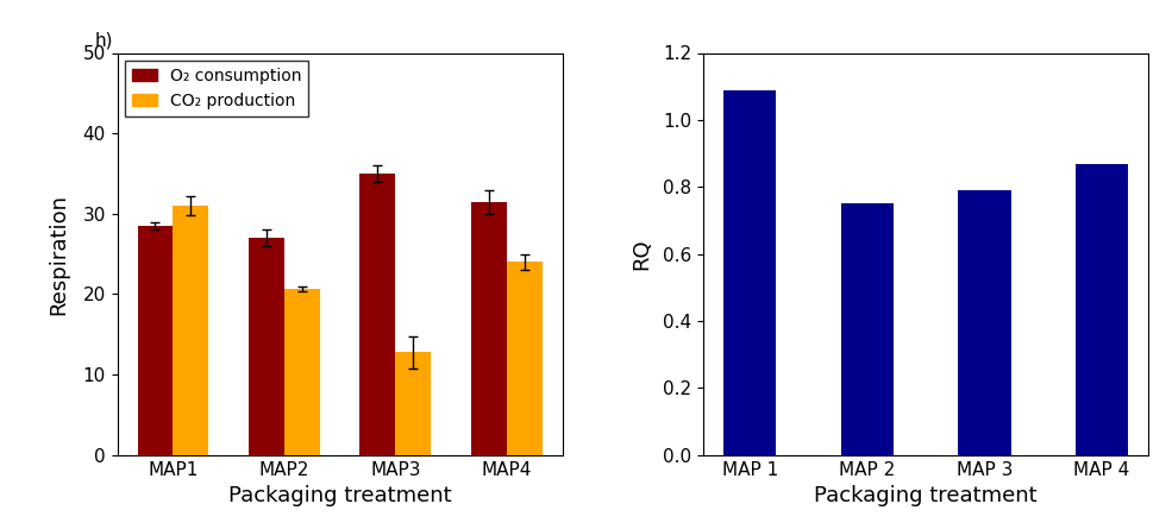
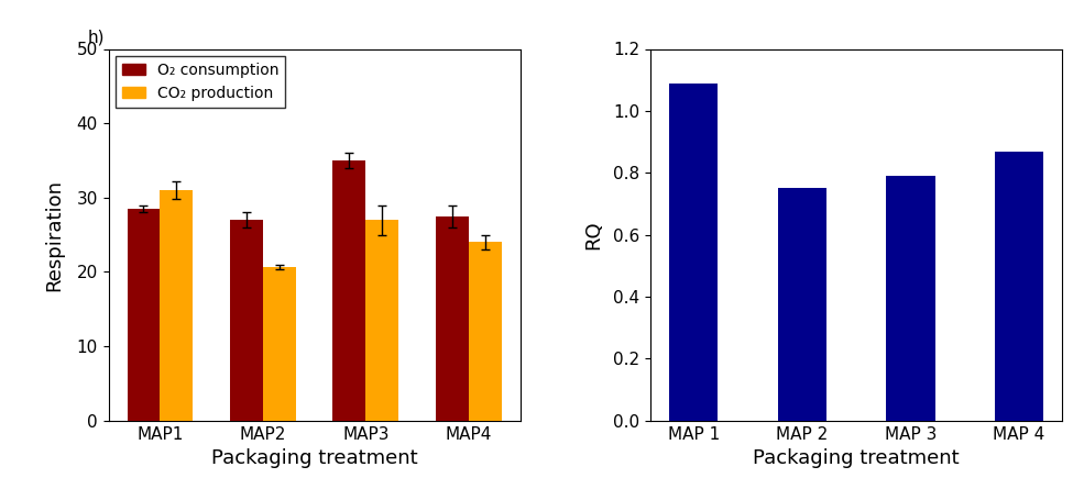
CO₂ production/MAP3: 12.8 -> 27.0
O₂ consumption/MAP4: 31.4 -> 27.5
